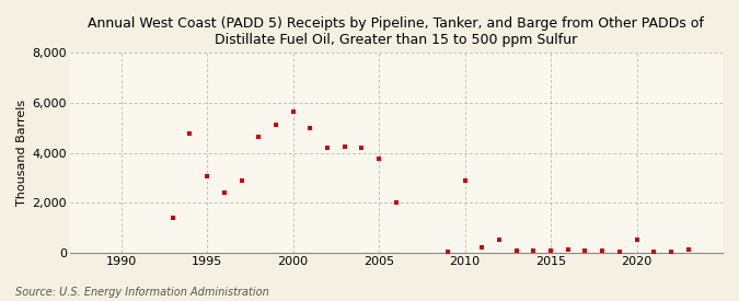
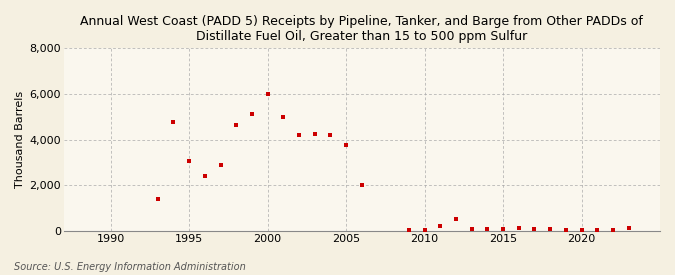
2000: 5,650 -> 6,000
2010: 2,900 -> 40
2020: 500 -> 30
